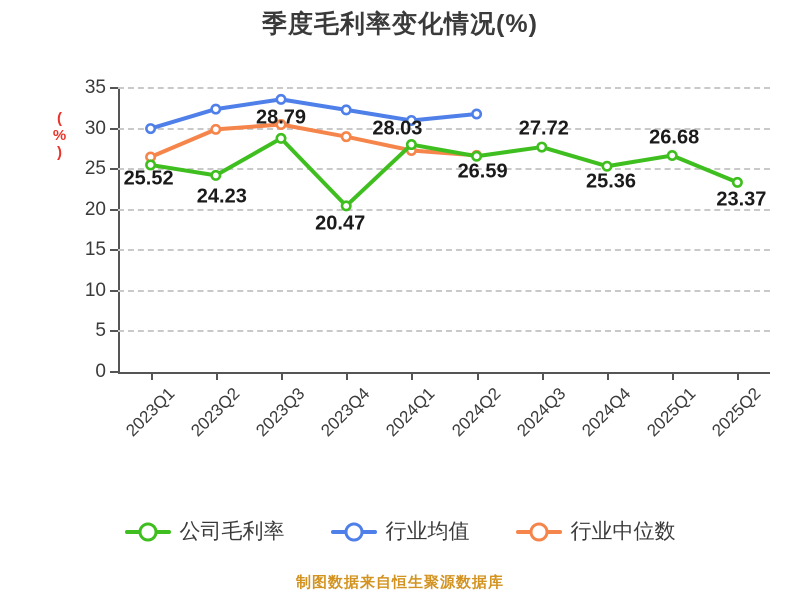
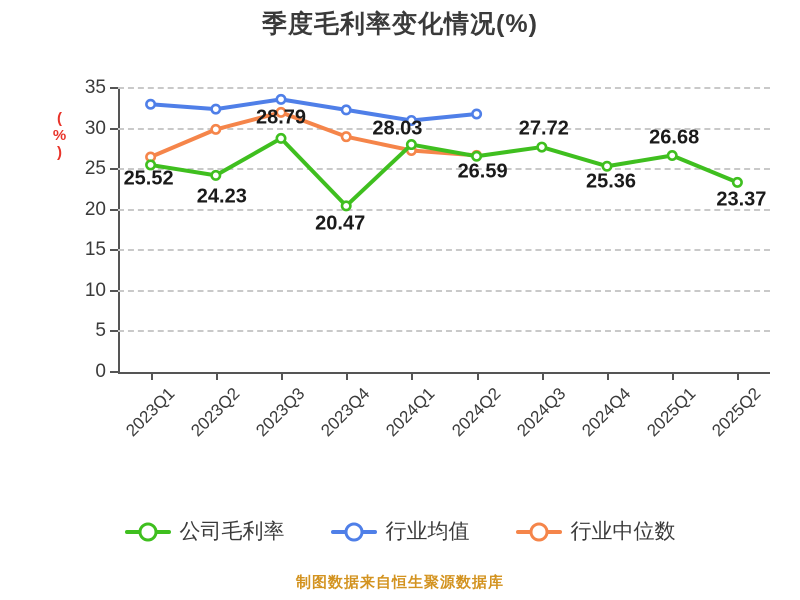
行业均值/2023Q1: 30 -> 33
行业中位数/2023Q3: 30 -> 32
